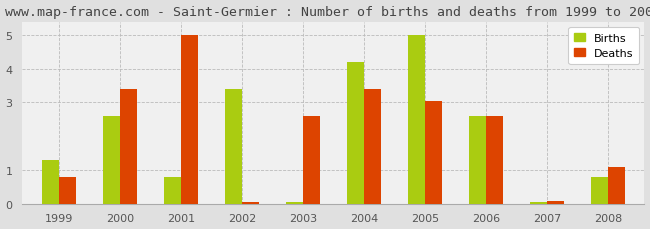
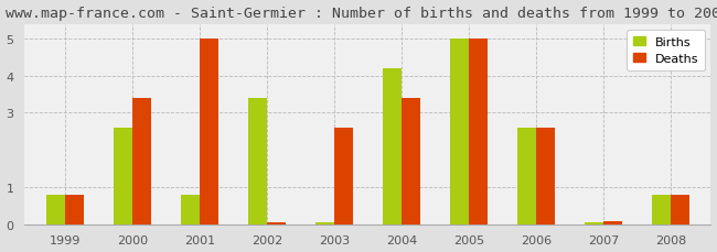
Births/1999: 1.30 -> 0.80
Deaths/2005: 3.05 -> 5.00
Deaths/2008: 1.10 -> 0.80
